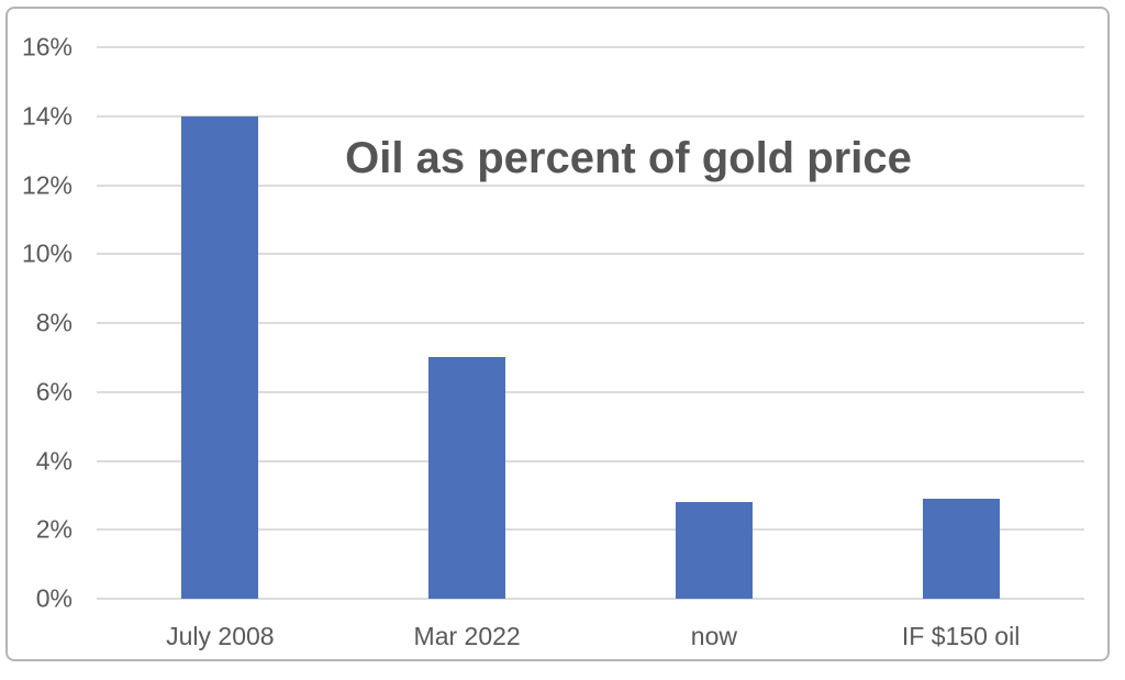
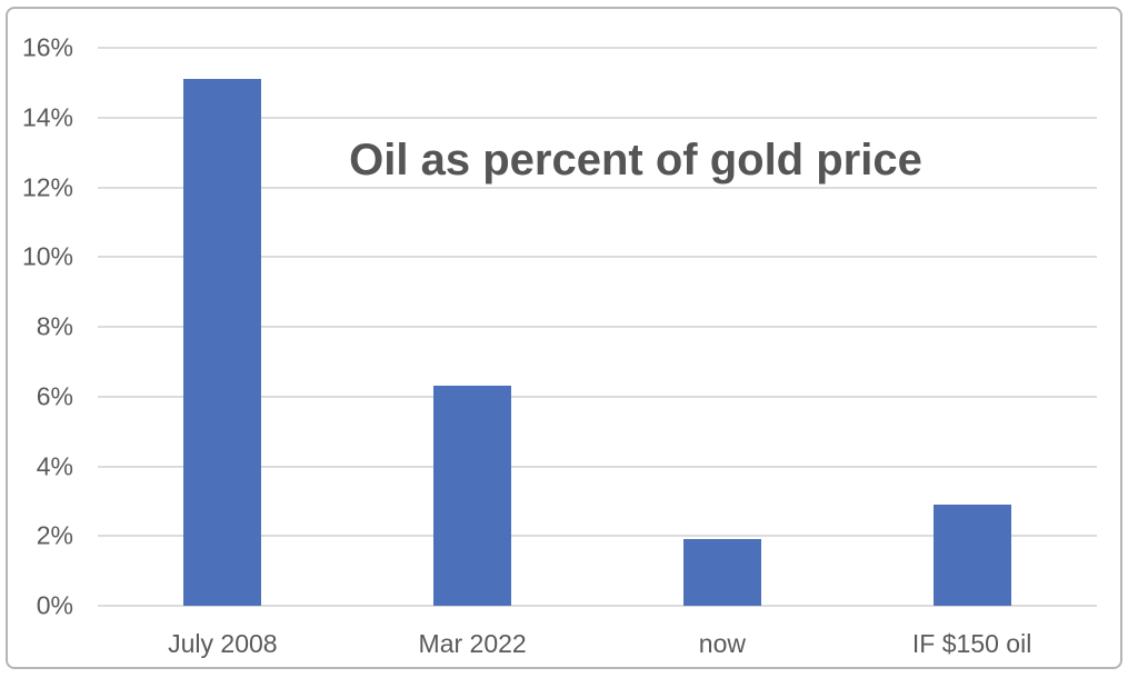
July 2008: 14.0% -> 15.1%
Mar 2022: 7.0% -> 6.3%
now: 2.8% -> 1.9%
